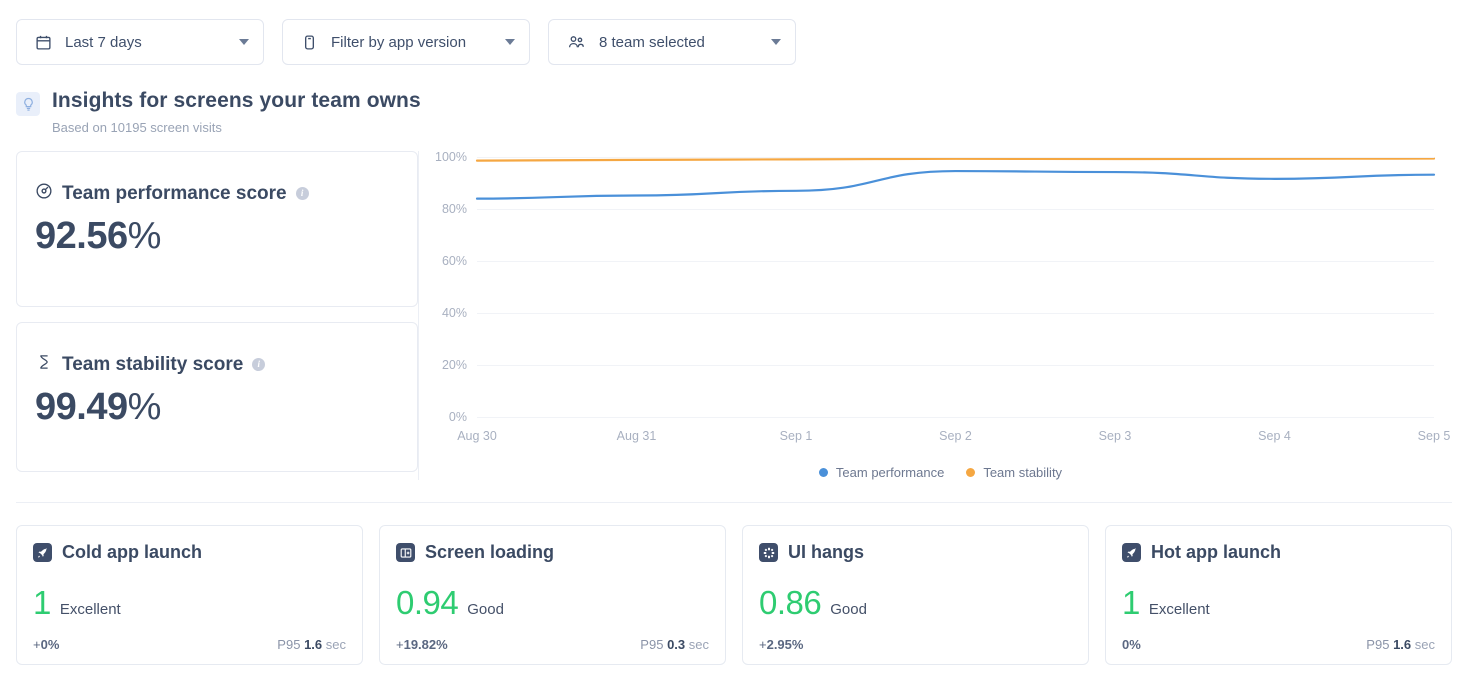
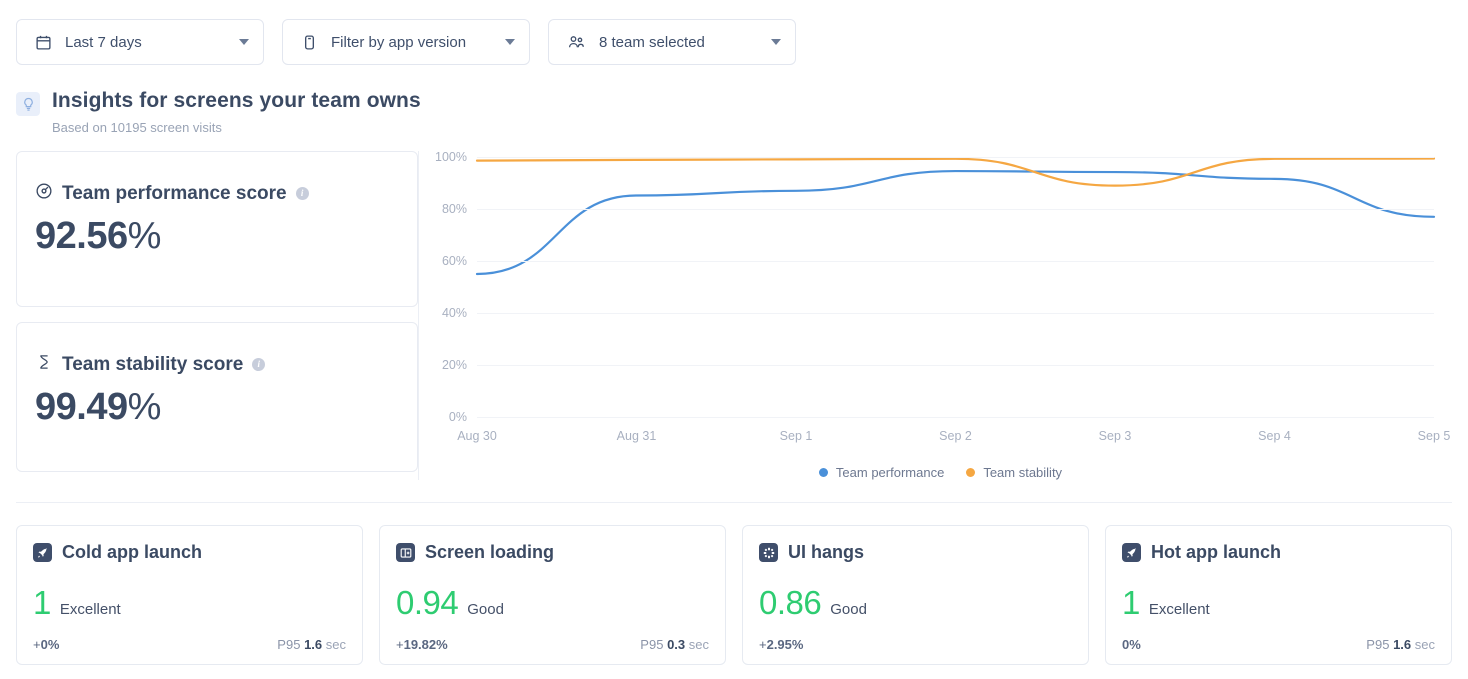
Team performance/Aug 30: 84% -> 55%
Team stability/Sep 3: 99% -> 89%
Team performance/Sep 5: 93% -> 77%
